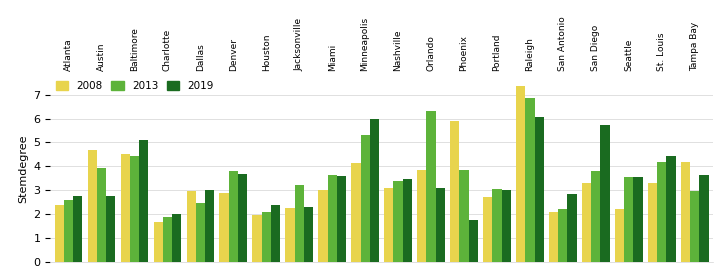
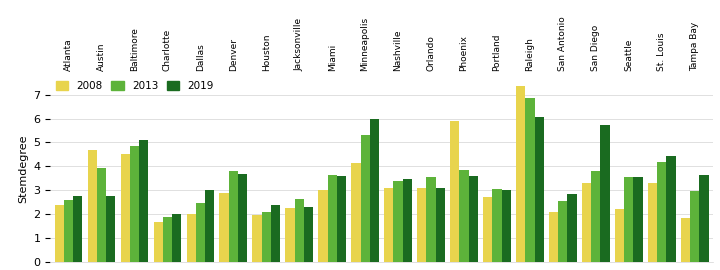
2013/Baltimore: 4.45 -> 4.85
2008/Dallas: 2.95 -> 2.00
2013/Jacksonville: 3.20 -> 2.65
2008/Orlando: 3.85 -> 3.10
2013/Orlando: 6.30 -> 3.55
2019/Phoenix: 1.75 -> 3.60
2013/San Antonio: 2.20 -> 2.55
2008/Tampa Bay: 4.20 -> 1.85
